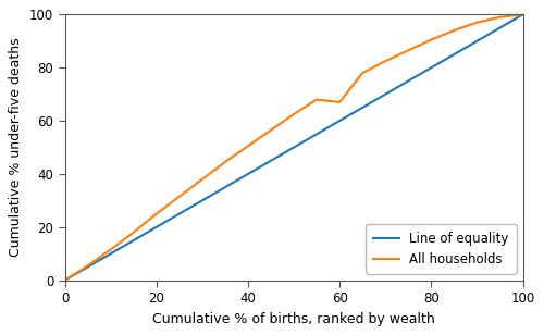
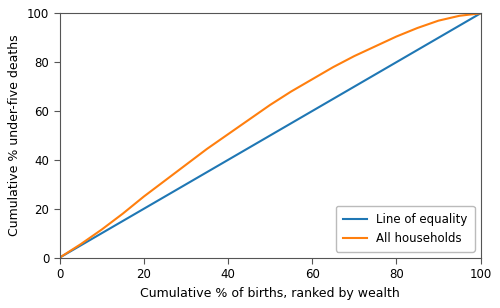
60: 67.0 -> 73.0
